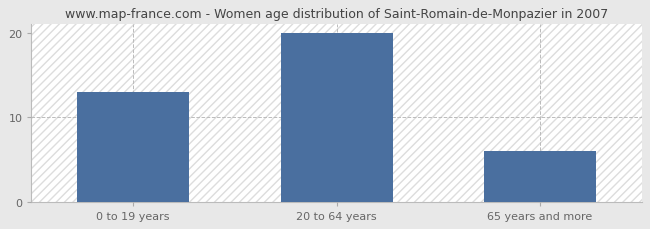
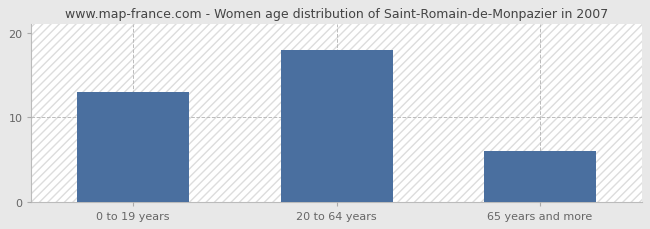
20 to 64 years: 20 -> 18
